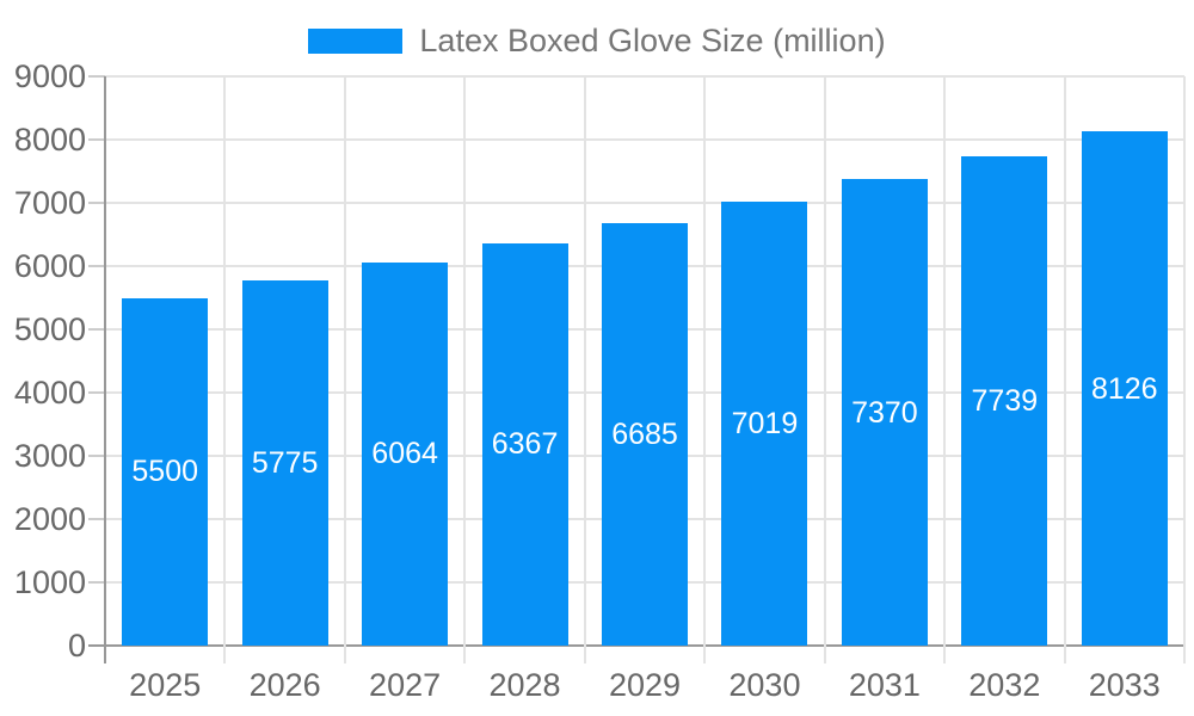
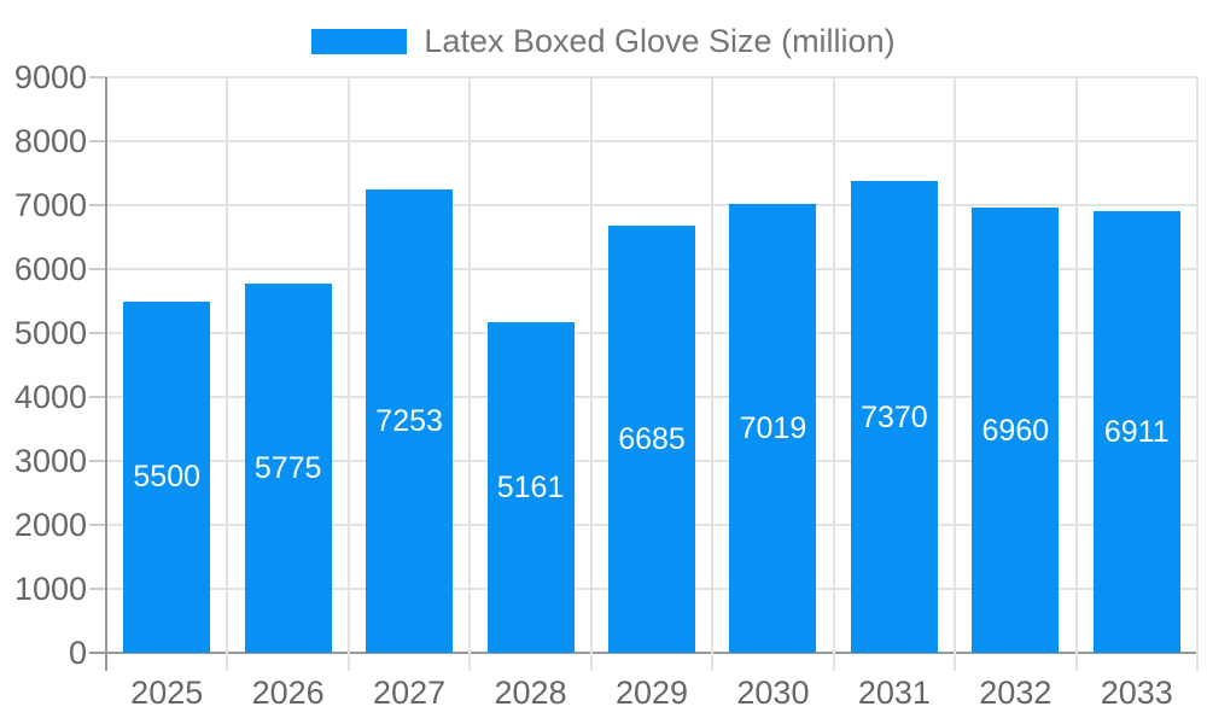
2027: 6064 -> 7253
2028: 6367 -> 5161
2032: 7739 -> 6960
2033: 8126 -> 6911
